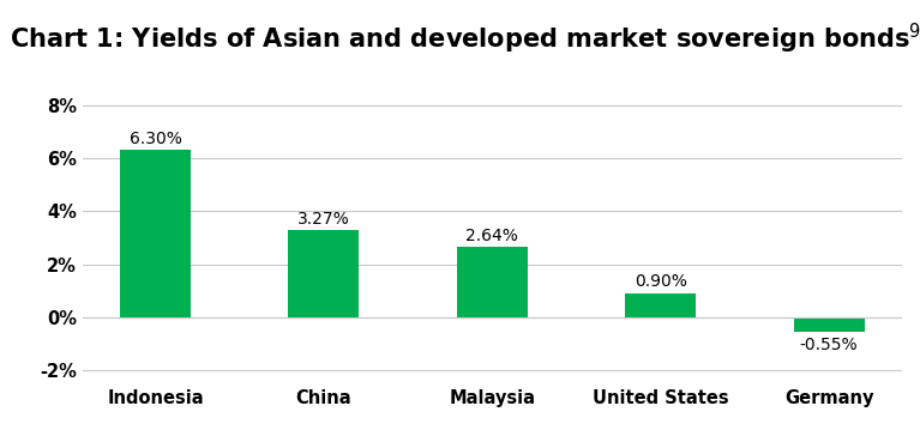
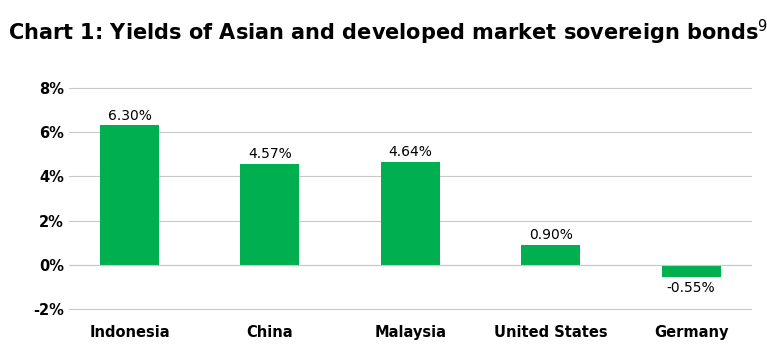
China: 3.27% -> 4.57%
Malaysia: 2.64% -> 4.64%
